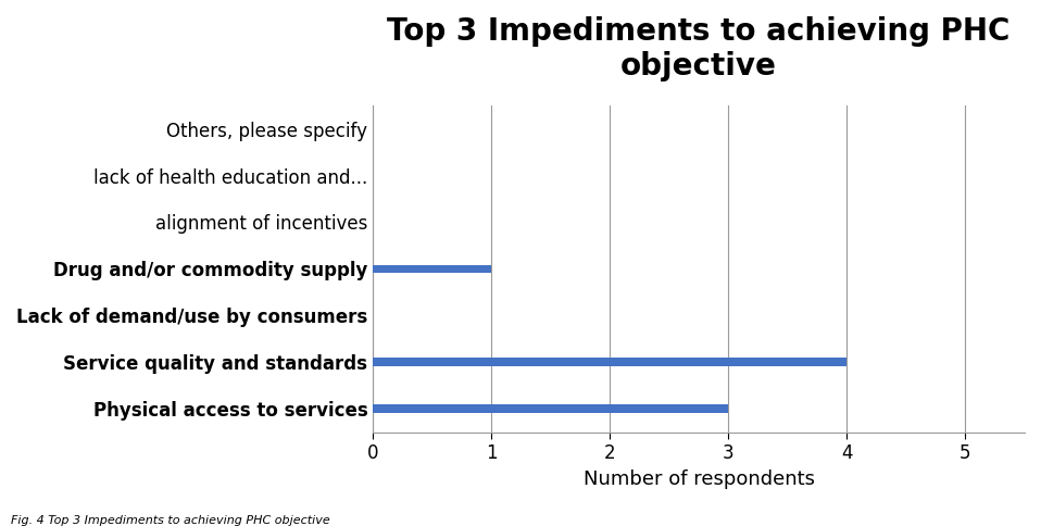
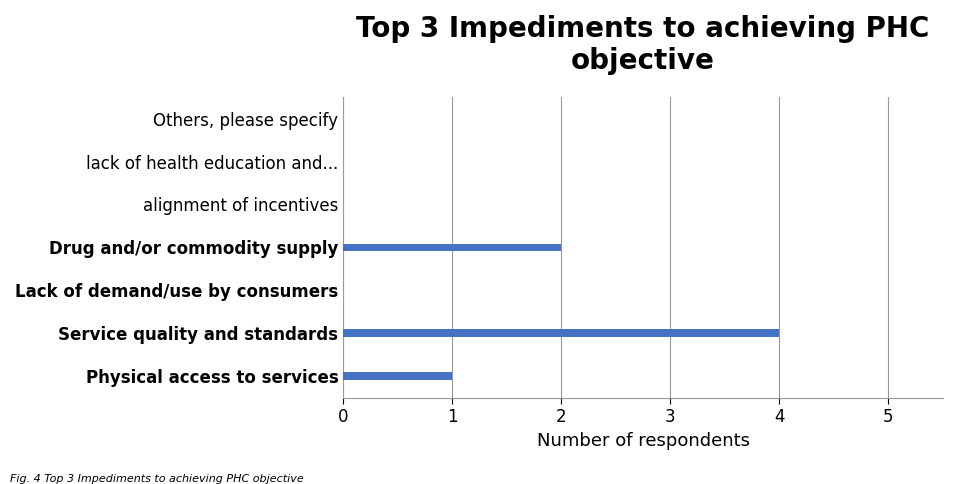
Drug and/or commodity supply: 1 -> 2
Physical access to services: 3 -> 1
